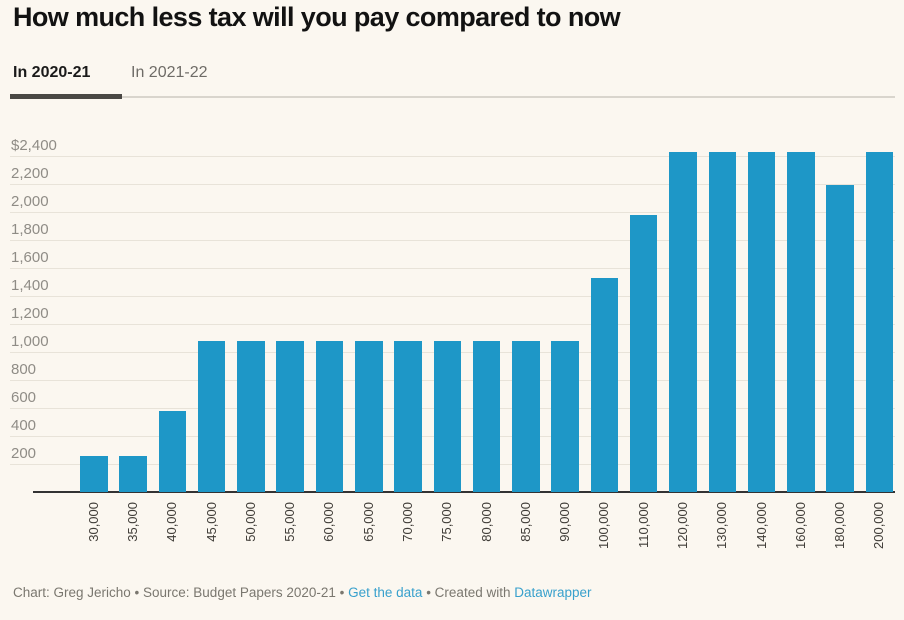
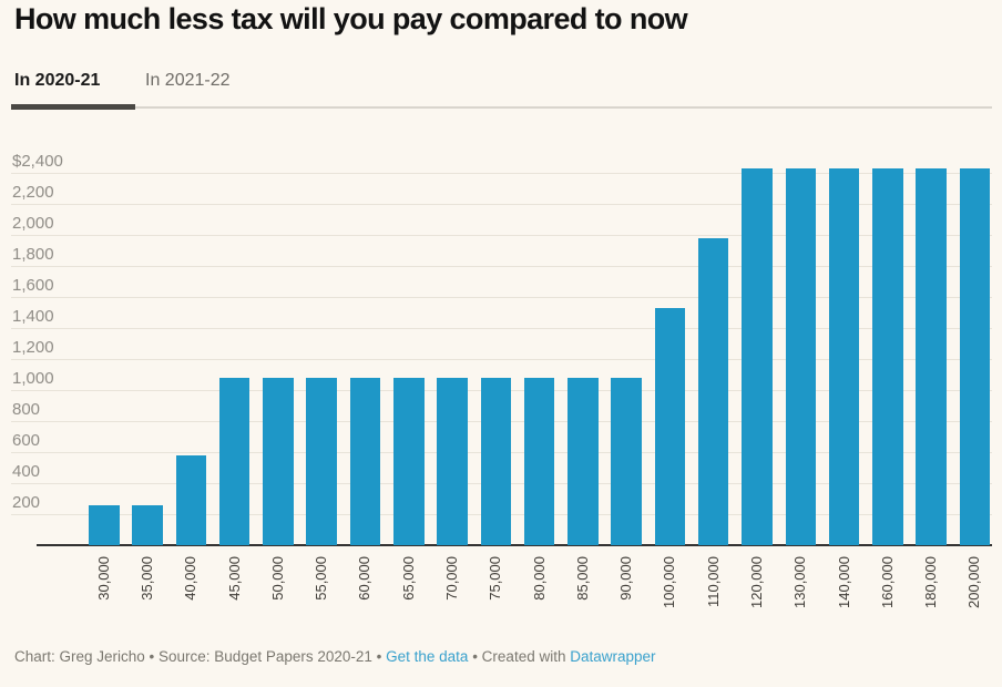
180,000: $2190 -> $2430
